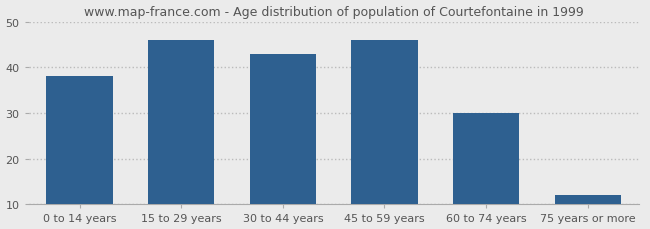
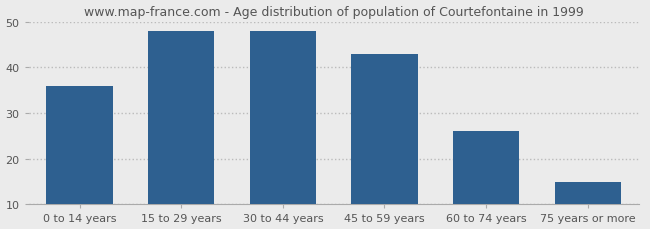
0 to 14 years: 38 -> 36
15 to 29 years: 46 -> 48
30 to 44 years: 43 -> 48
45 to 59 years: 46 -> 43
60 to 74 years: 30 -> 26
75 years or more: 12 -> 15
